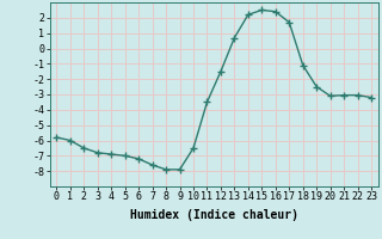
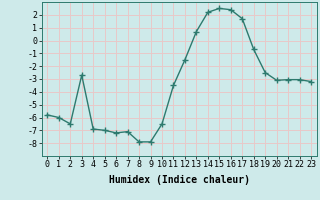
3: -6.8 -> -2.7
7: -7.6 -> -7.1
18: -1.1 -> -0.7
